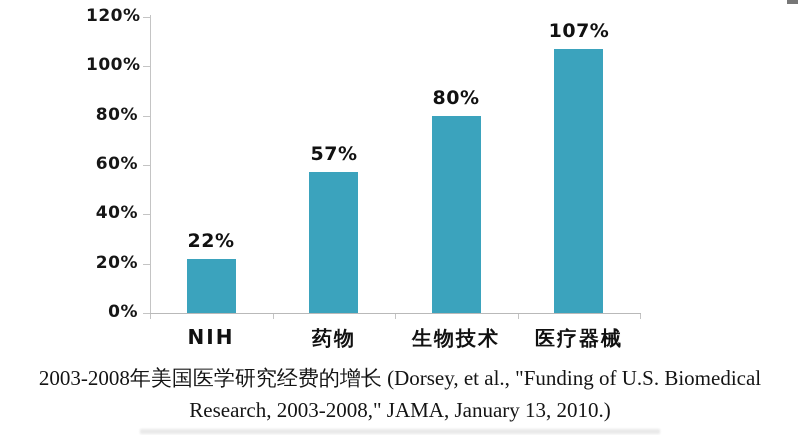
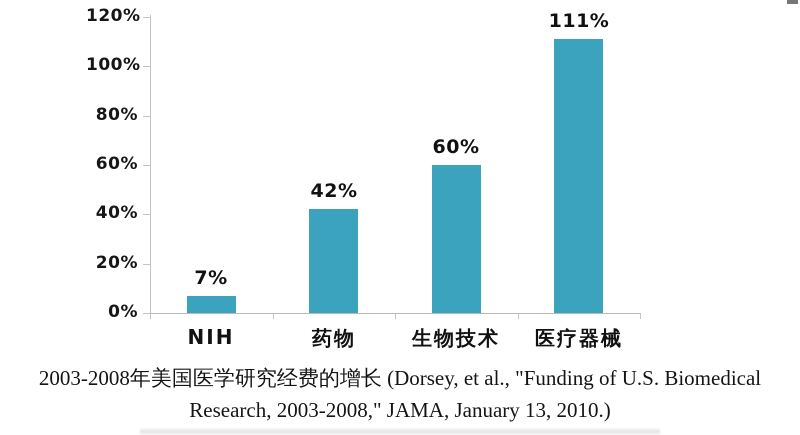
NIH: 22% -> 7%
药物: 57% -> 42%
生物技术: 80% -> 60%
医疗器械: 107% -> 111%
